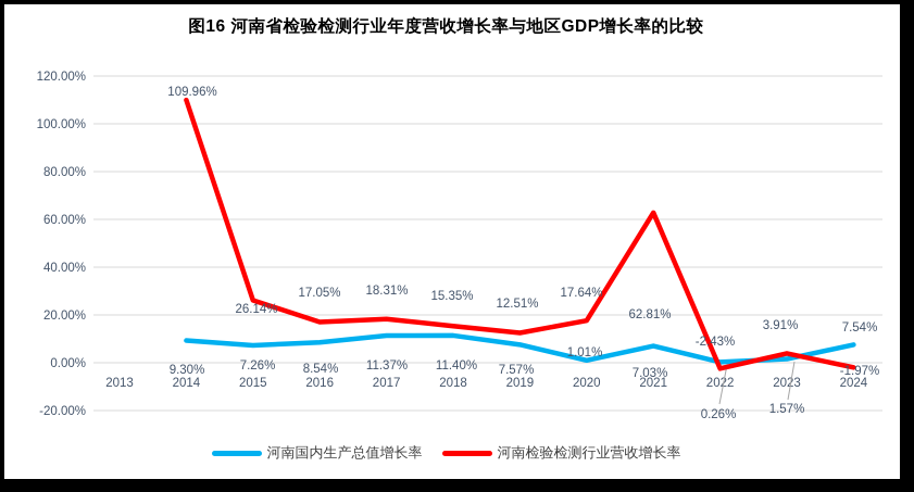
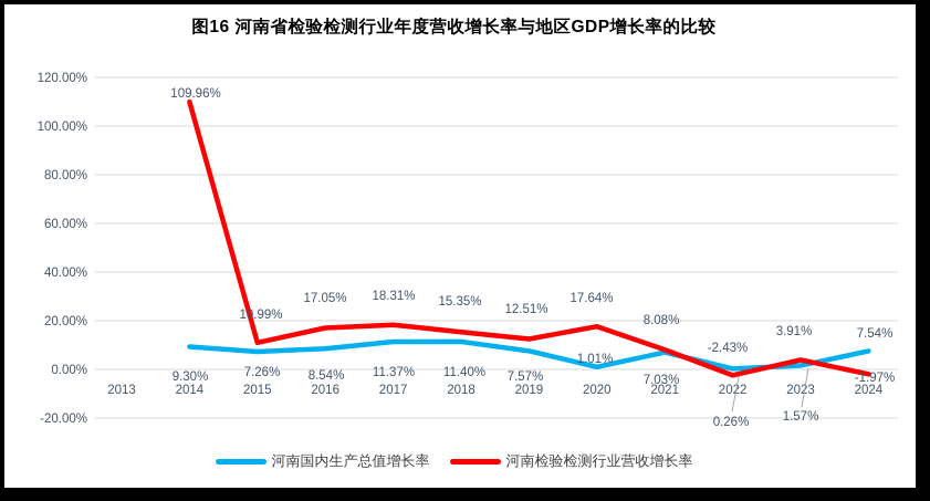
河南检验检测行业营收增长率/2015: 26.14% -> 10.99%
河南检验检测行业营收增长率/2021: 62.81% -> 8.08%
